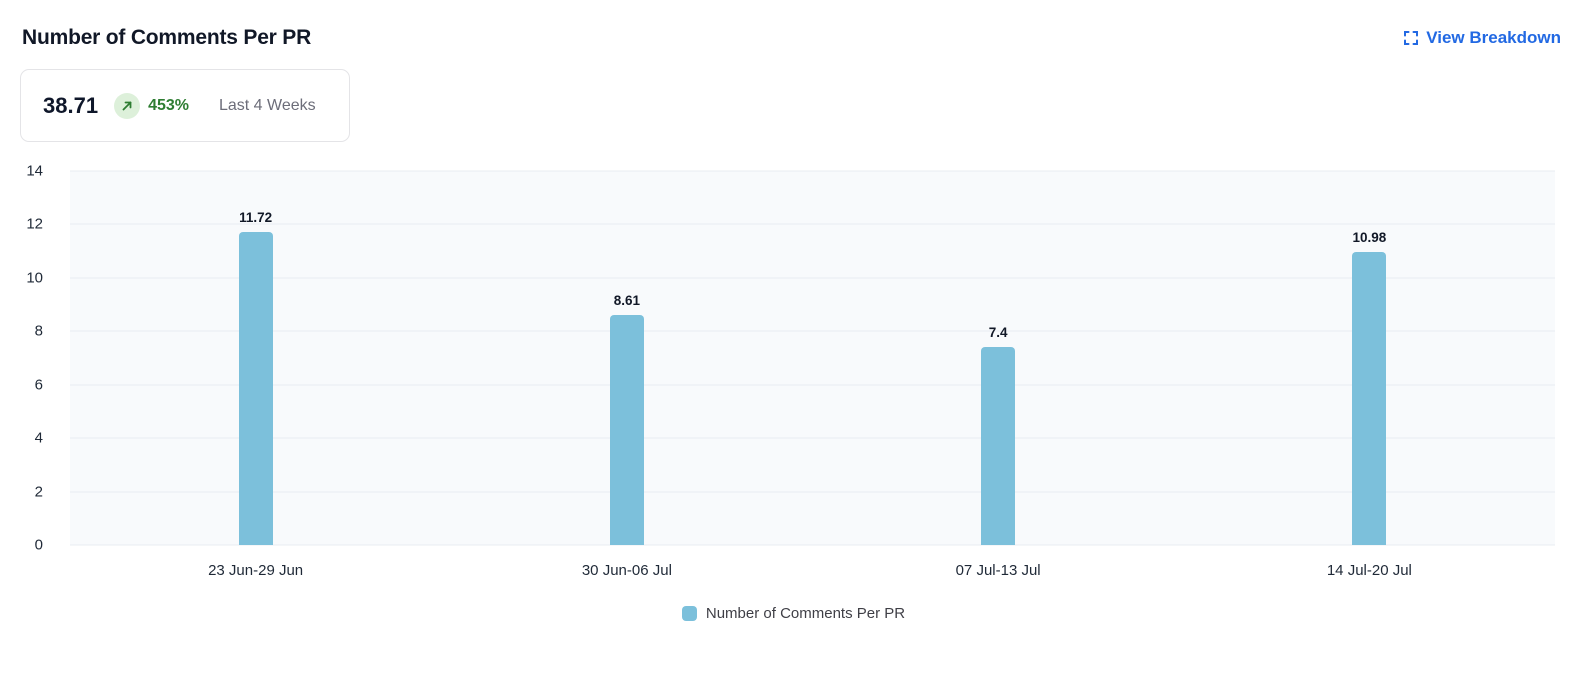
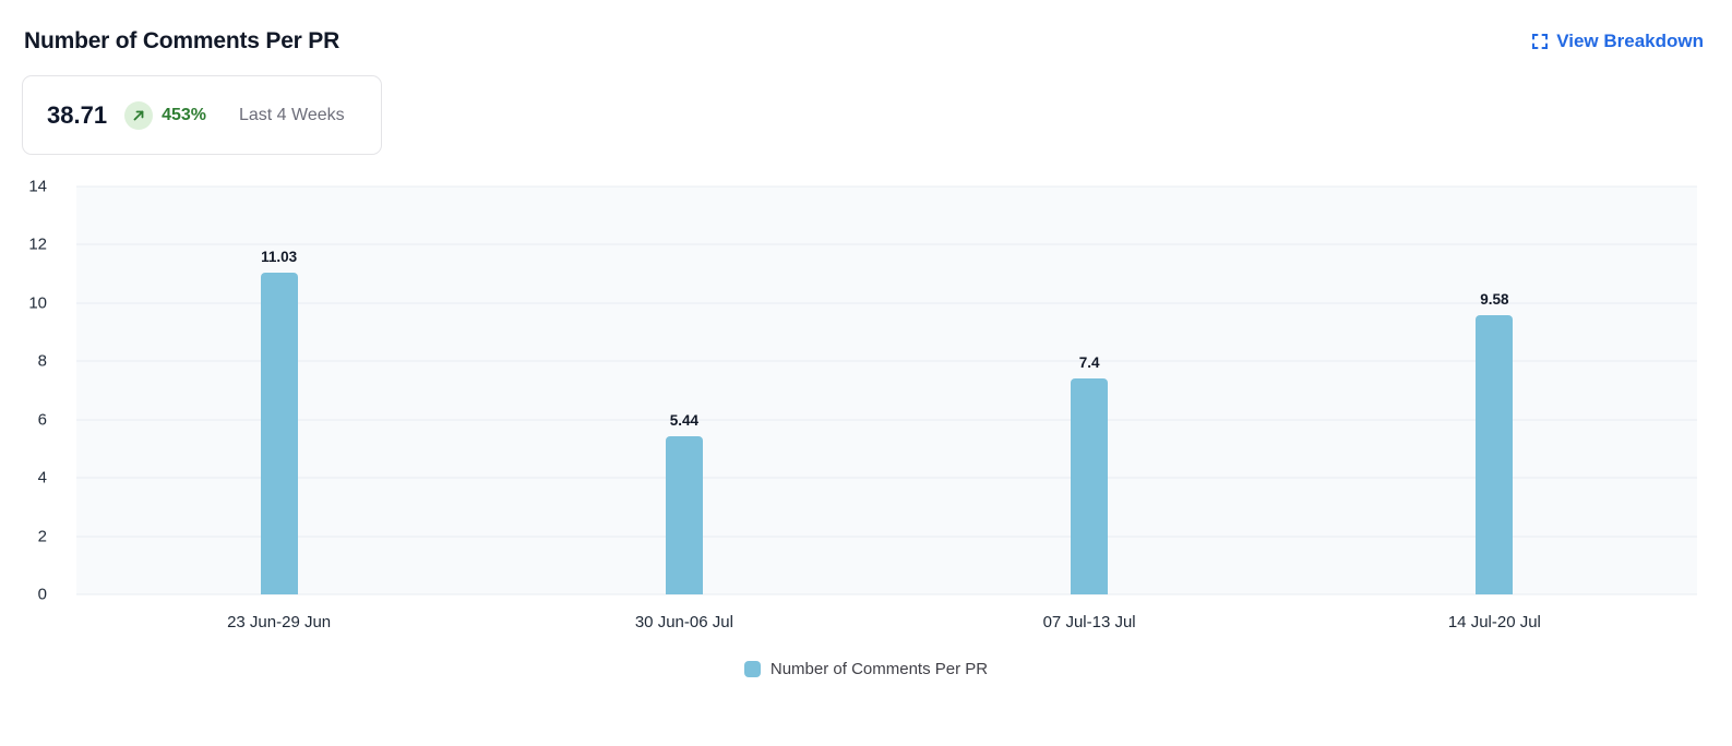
23 Jun-29 Jun: 11.72 -> 11.03
30 Jun-06 Jul: 8.61 -> 5.44
14 Jul-20 Jul: 10.98 -> 9.58
